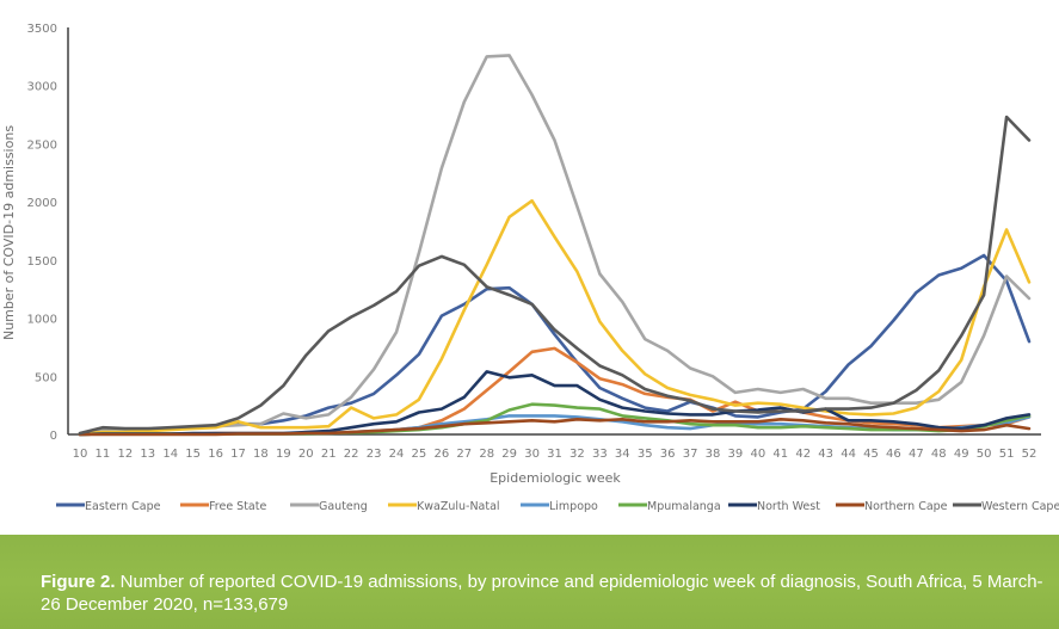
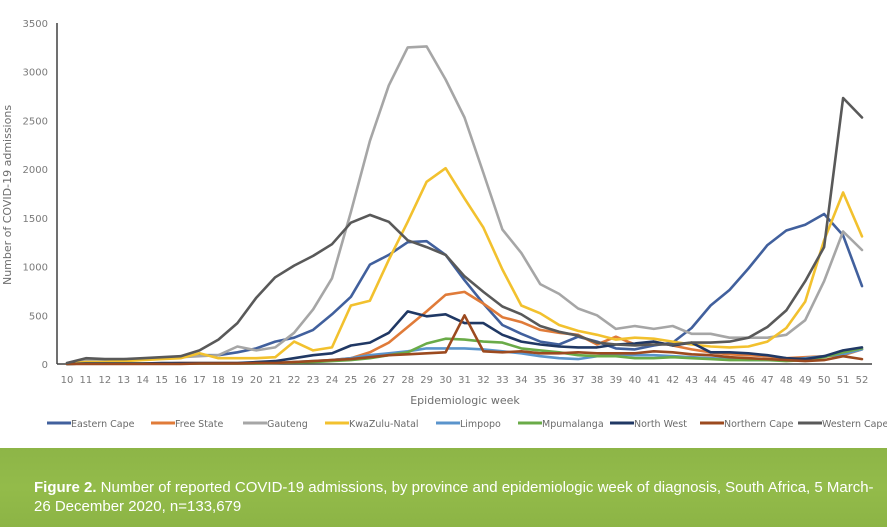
KwaZulu-Natal/25: 300 -> 600
Northern Cape/31: 100 -> 500
KwaZulu-Natal/34: 700 -> 600
